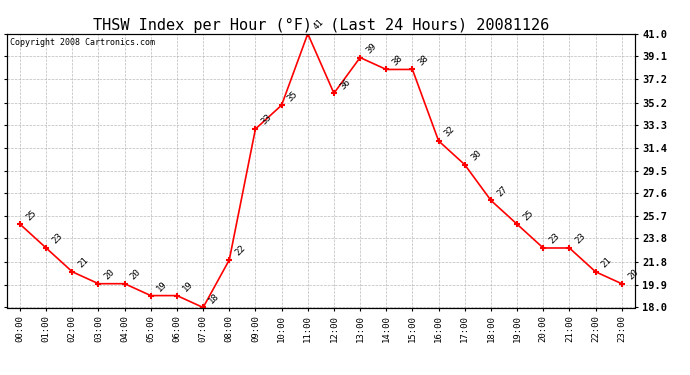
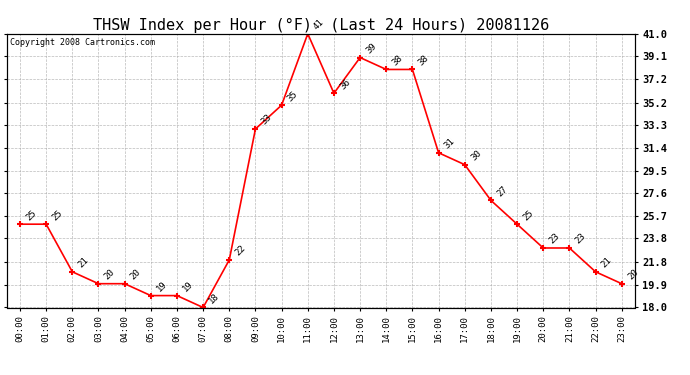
01:00: 23 -> 25
16:00: 32 -> 31
